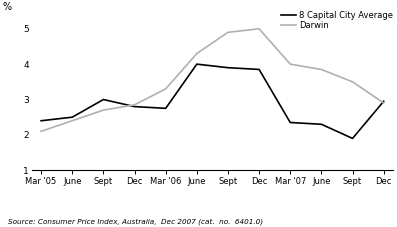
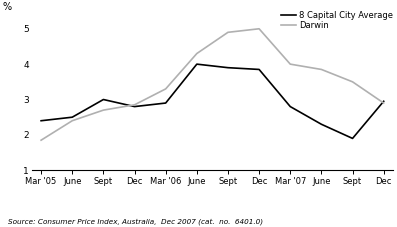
Darwin/Mar '05: 2.10 -> 1.85
8 Capital City Average/Mar '06: 2.75 -> 2.90
8 Capital City Average/Mar '07: 2.35 -> 2.80
